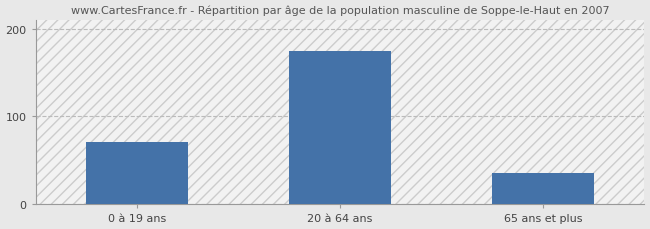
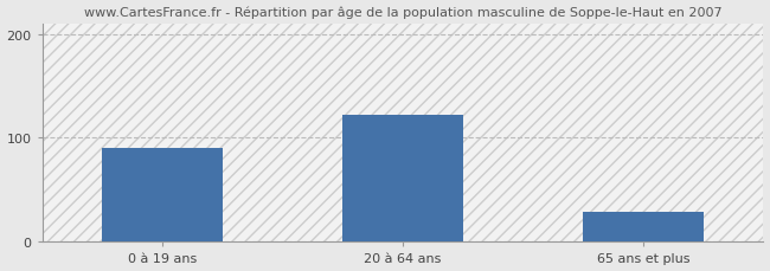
0 à 19 ans: 70 -> 90
20 à 64 ans: 175 -> 122
65 ans et plus: 35 -> 28
